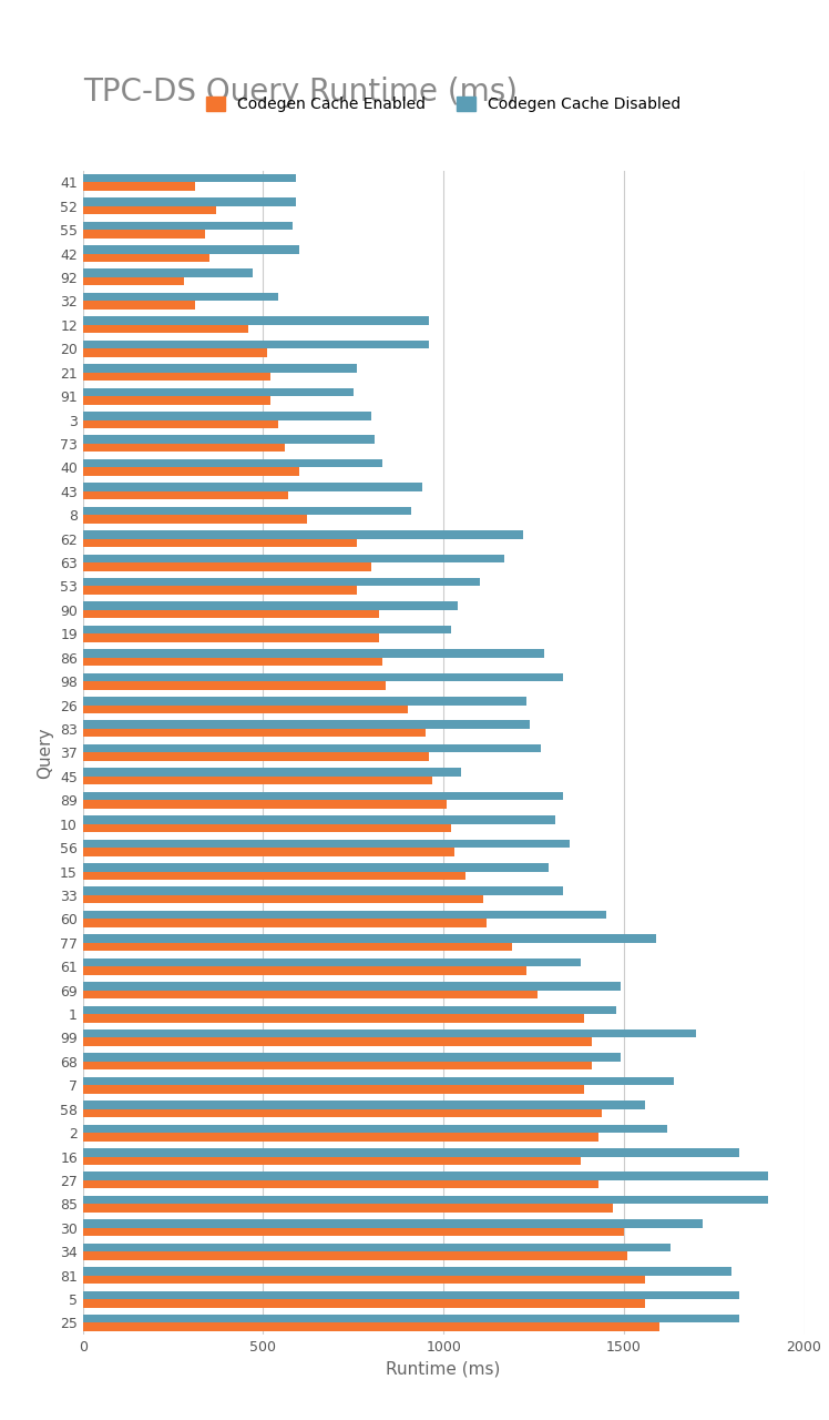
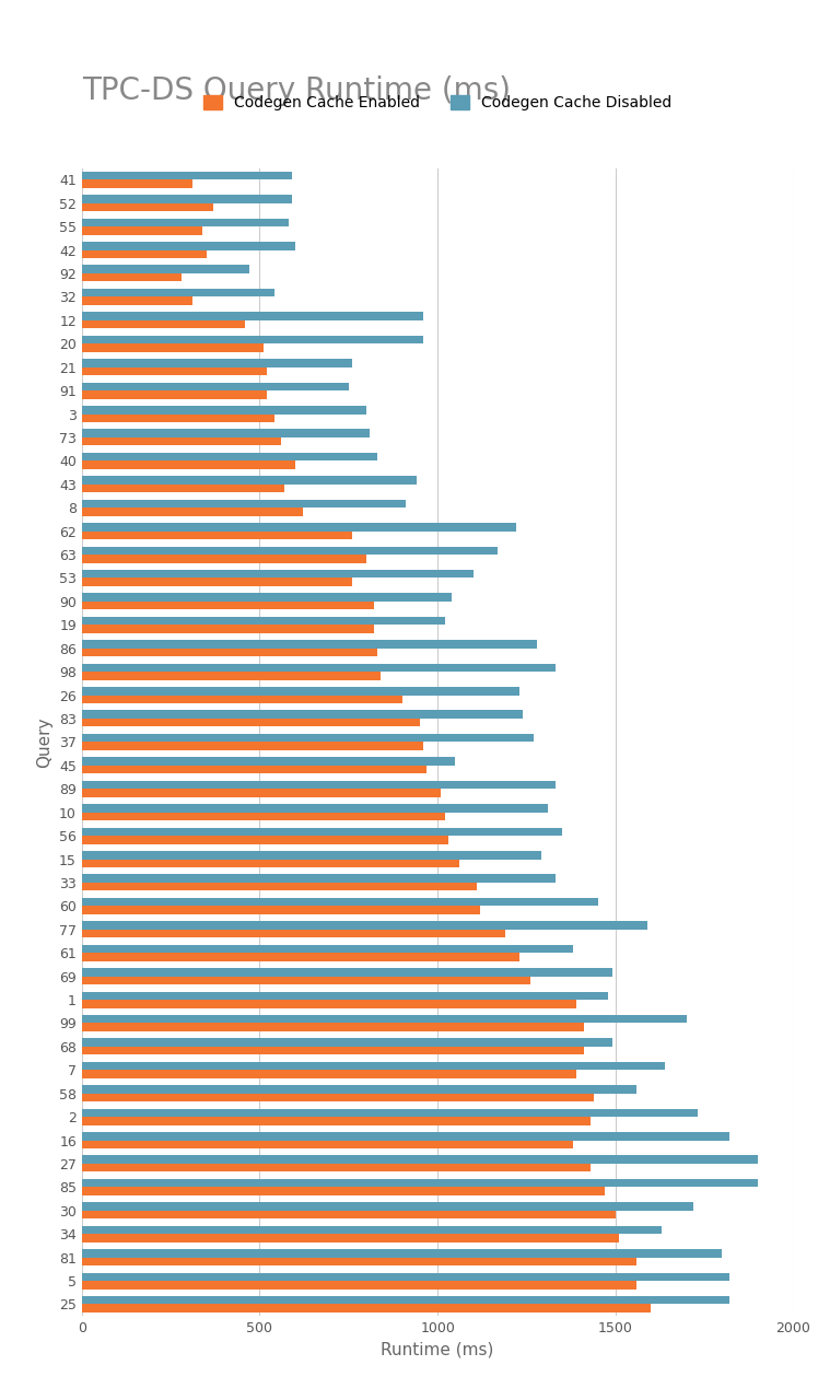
Codegen Cache Disabled/2: 1620 -> 1730
